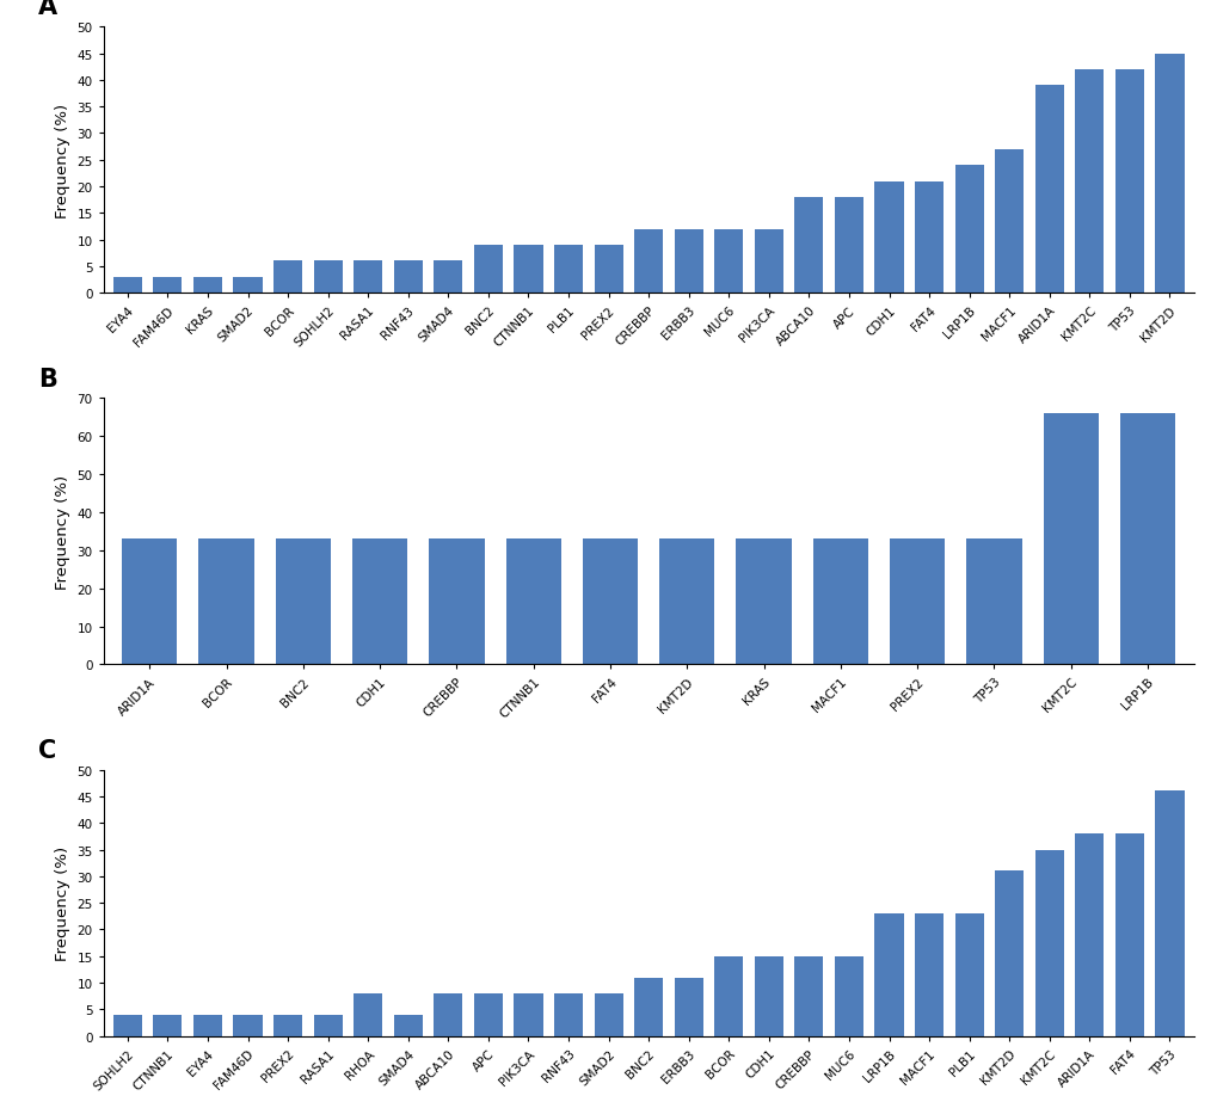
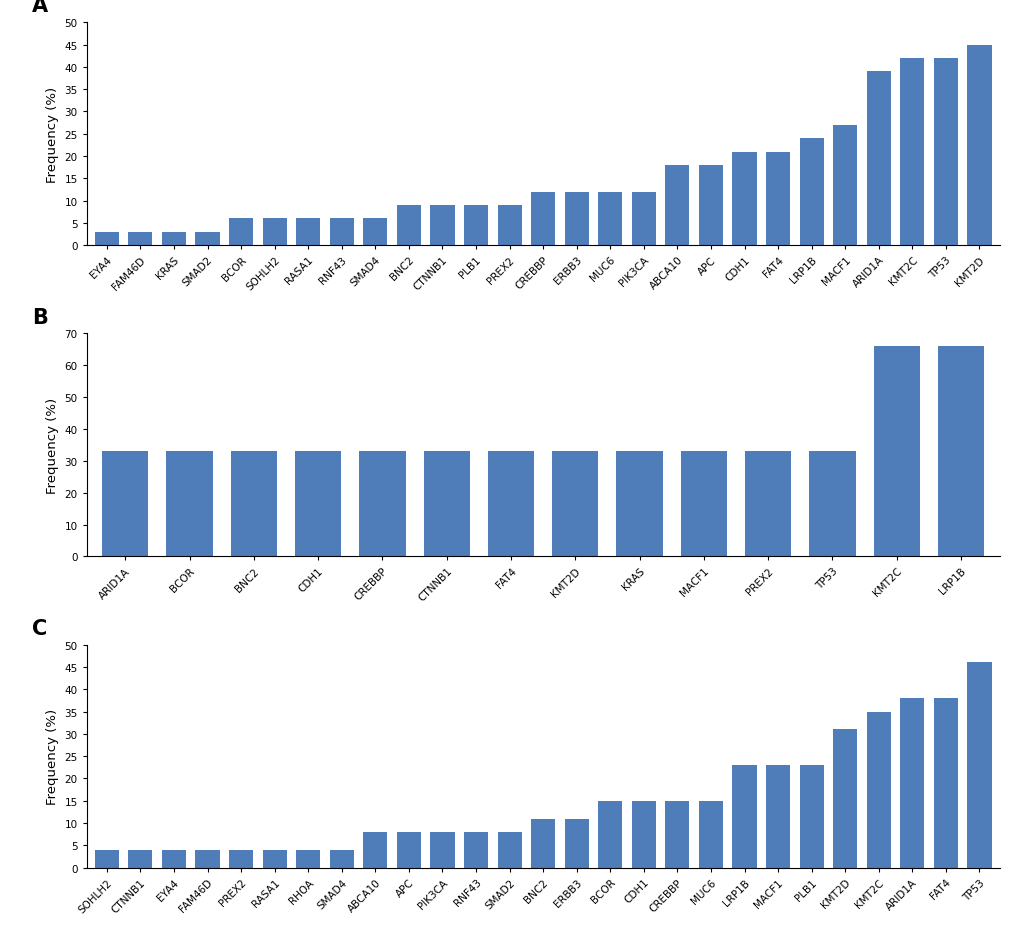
RHOA: 8 -> 4
